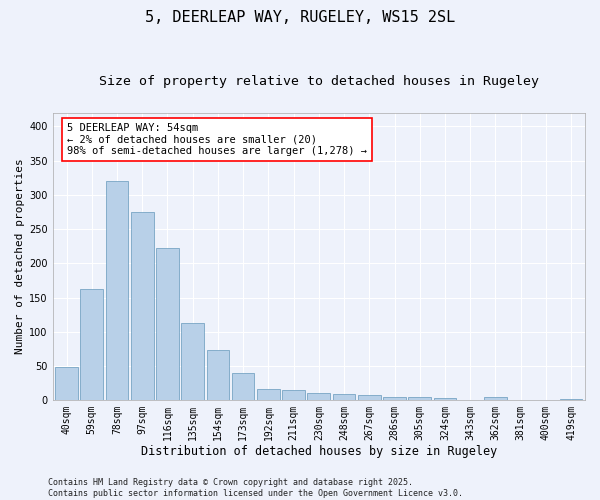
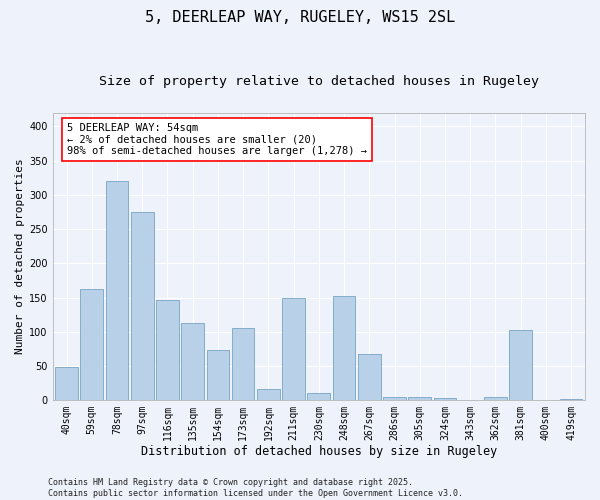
116sqm: 222 -> 146
173sqm: 40 -> 106
211sqm: 15 -> 150
248sqm: 9 -> 152
267sqm: 7 -> 68
381sqm: 1 -> 102
